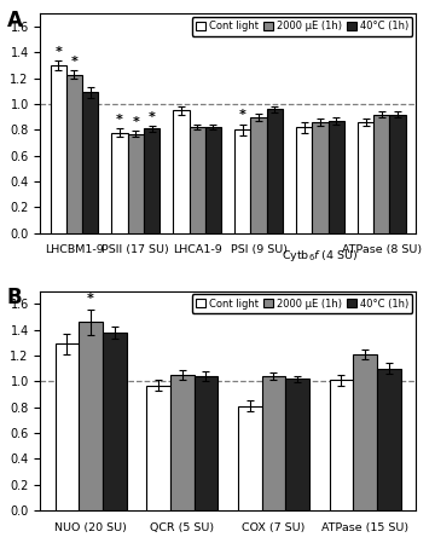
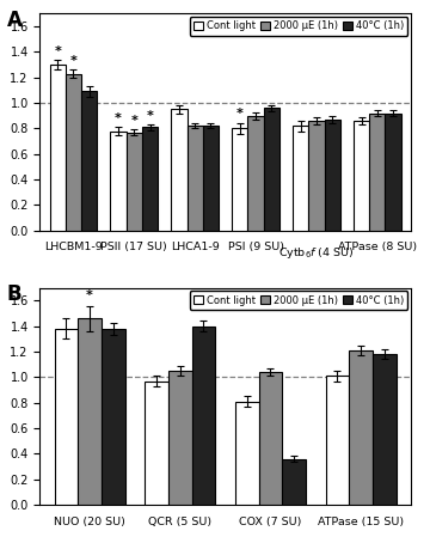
Cont light/NUO (20 SU): 1.29 -> 1.38
40°C (1h)/QCR (5 SU): 1.04 -> 1.40
40°C (1h)/COX (7 SU): 1.02 -> 0.36
40°C (1h)/ATPase (15 SU): 1.10 -> 1.18
